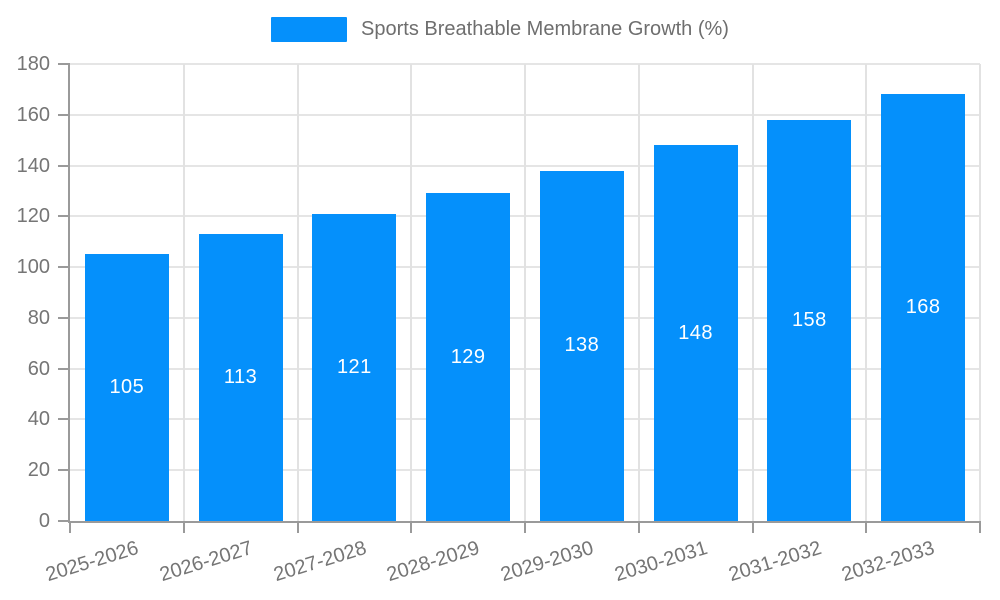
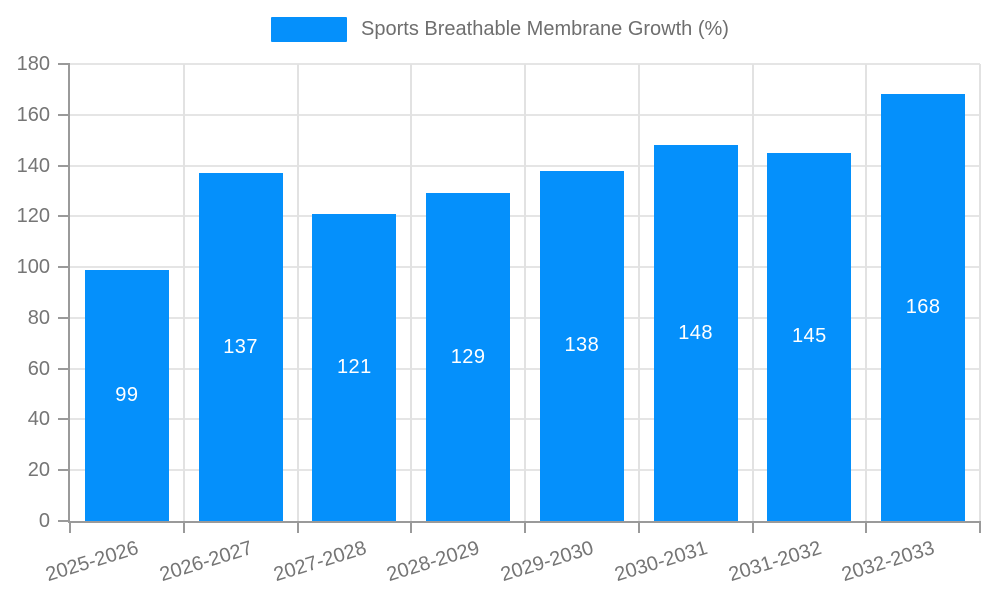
2025-2026: 105 -> 99
2026-2027: 113 -> 137
2031-2032: 158 -> 145
